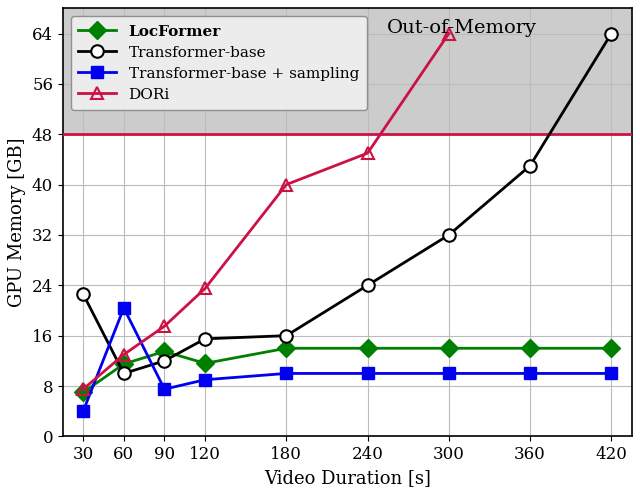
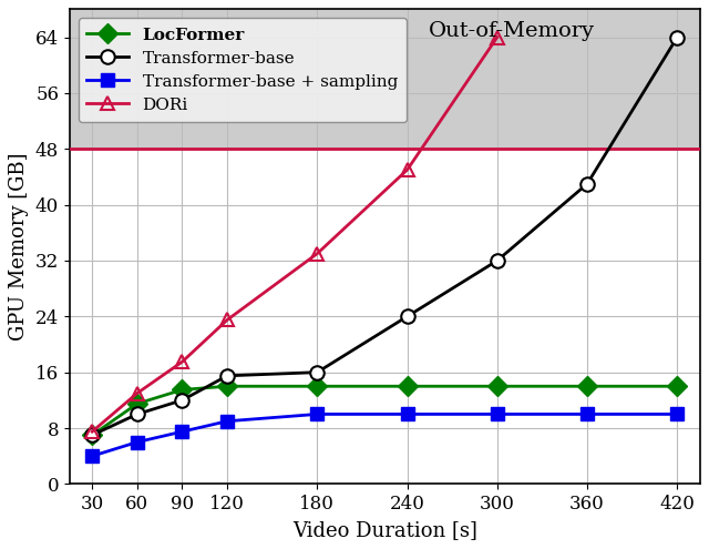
Transformer-base/30: 22.6 -> 7.0
Transformer-base + sampling/60: 20.4 -> 6.0
LocFormer/120: 11.6 -> 14.0
DORi/180: 40.0 -> 33.0
